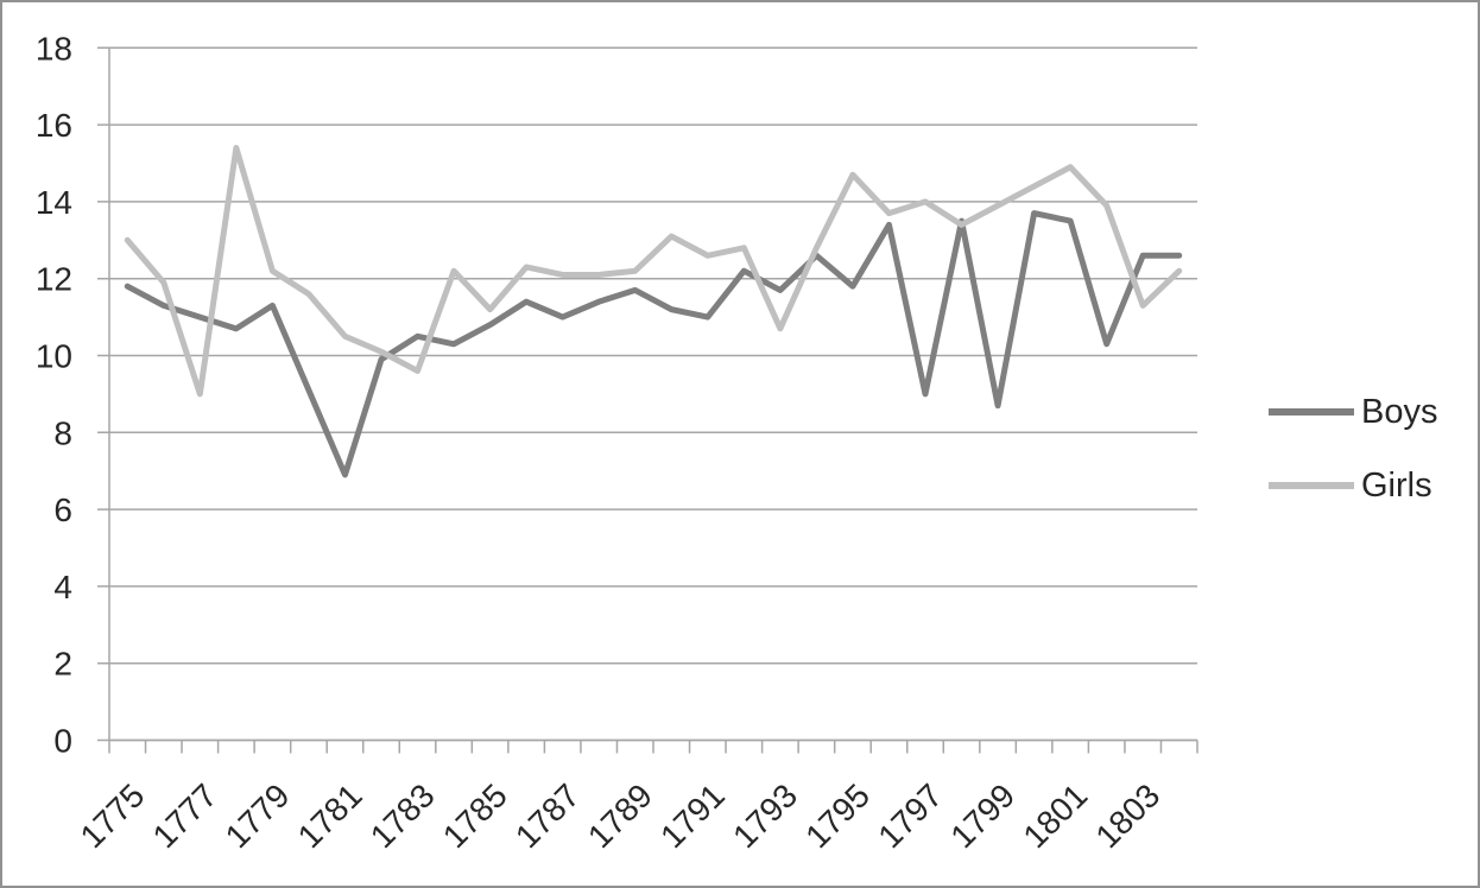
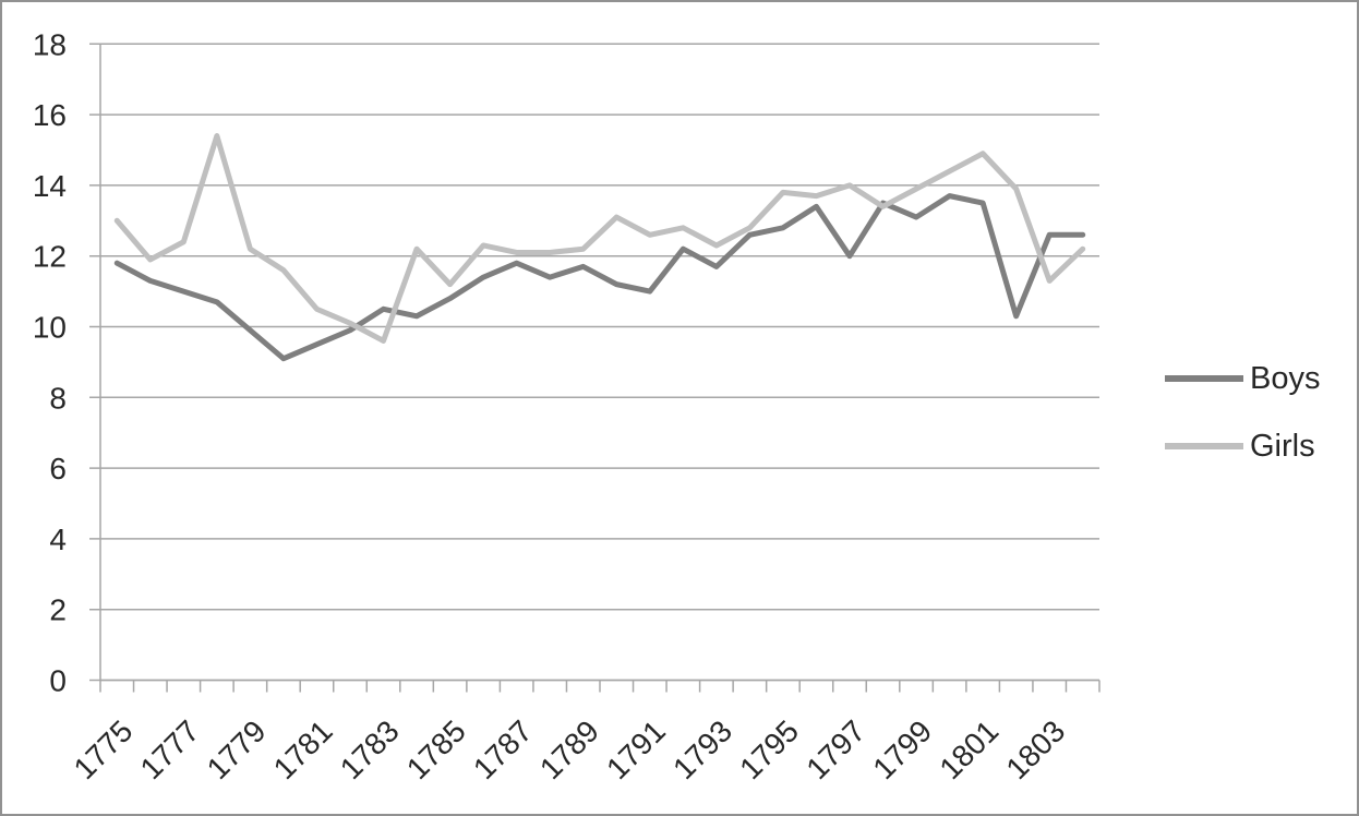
Girls/1777: 9.0 -> 12.4
Boys/1779: 11.3 -> 9.9
Boys/1781: 6.9 -> 9.5
Boys/1787: 11.0 -> 11.8
Girls/1793: 10.7 -> 12.3
Boys/1795: 11.8 -> 12.8
Girls/1795: 14.7 -> 13.8
Boys/1797: 9.0 -> 12.0
Boys/1799: 8.7 -> 13.1
